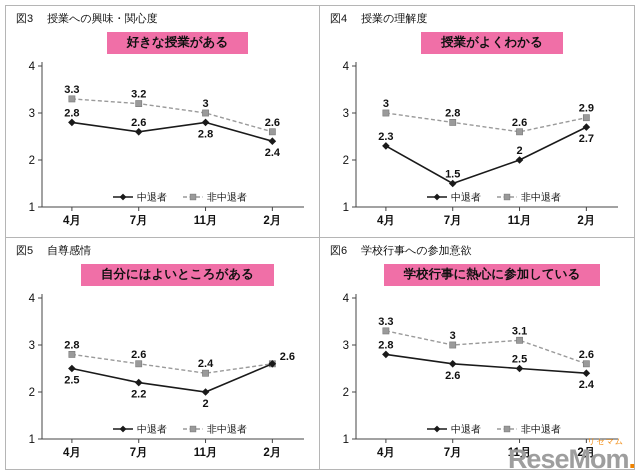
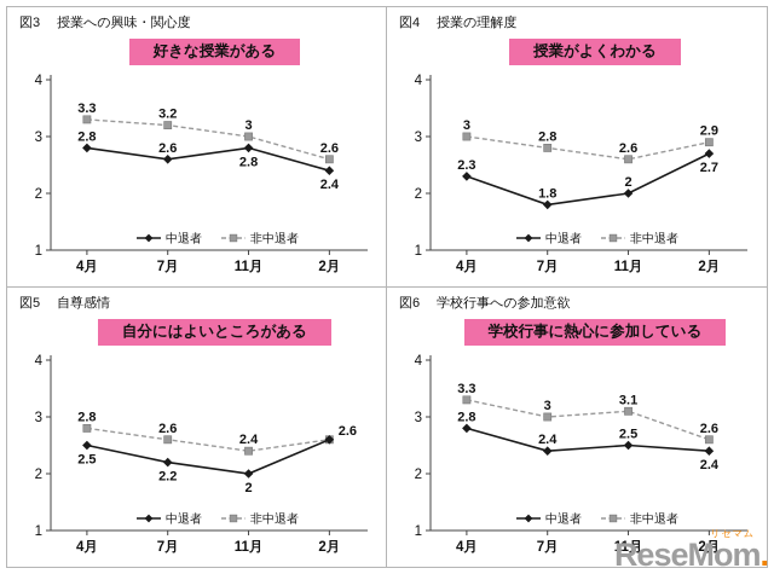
授業がよくわかる/中退者/7月: 1.5 -> 1.8
学校行事に熱心に参加している/中退者/7月: 2.6 -> 2.4
